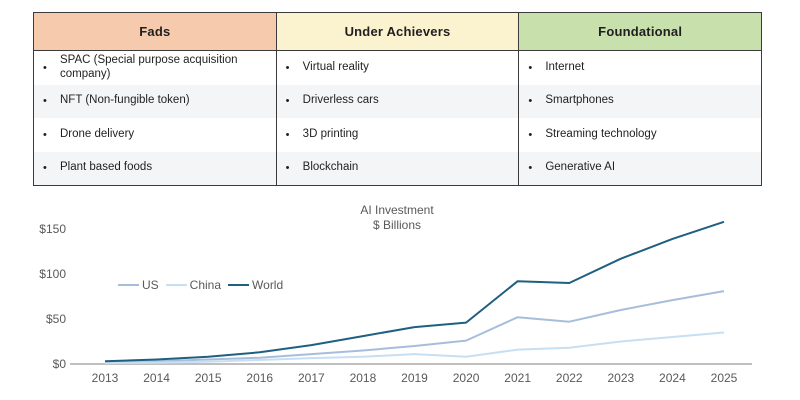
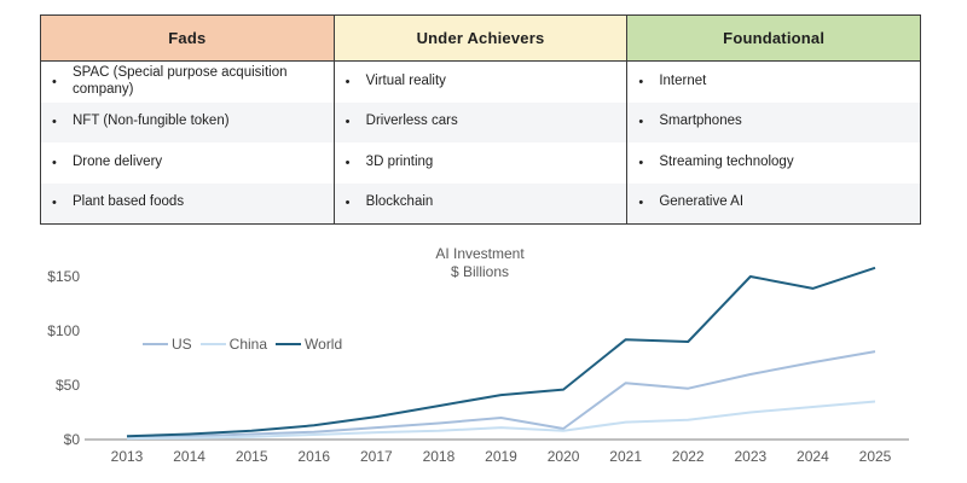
US/2020: $30 -> $10
World/2023: $120 -> $150
